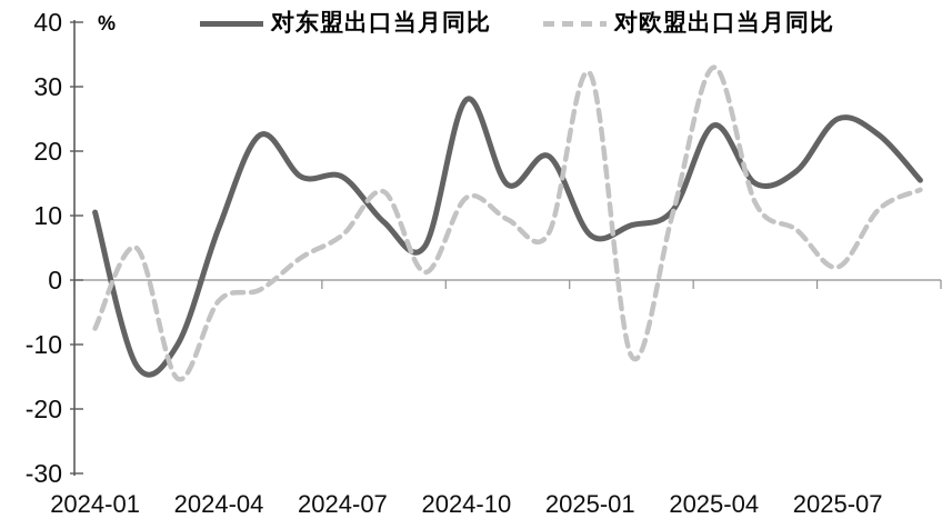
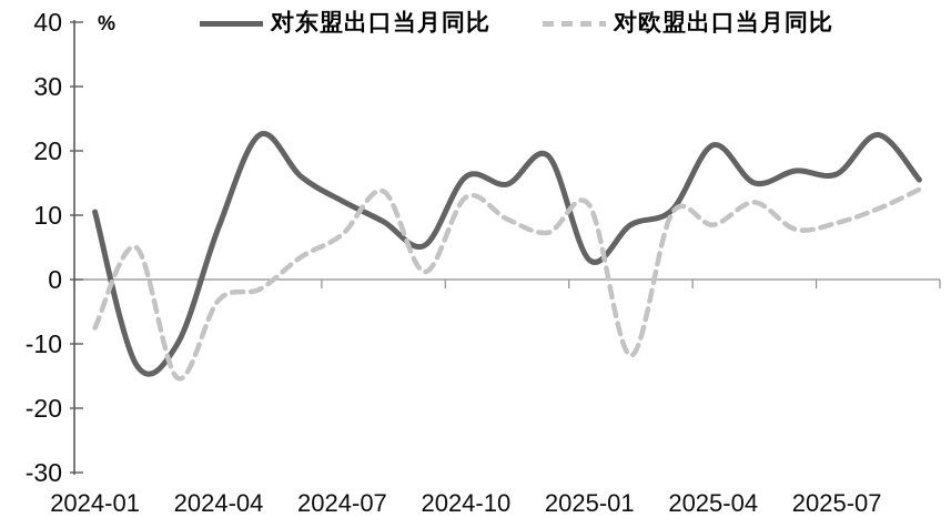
对东盟出口当月同比/2024-07: 16 -> 12
对东盟出口当月同比/2024-10: 28 -> 16
对东盟出口当月同比/2025-01: 7 -> 3
对欧盟出口当月同比/2025-01: 32 -> 12
对东盟出口当月同比/2025-04: 24 -> 21
对欧盟出口当月同比/2025-04: 33 -> 8
对东盟出口当月同比/2025-07: 25 -> 16
对欧盟出口当月同比/2025-07: 2 -> 9
